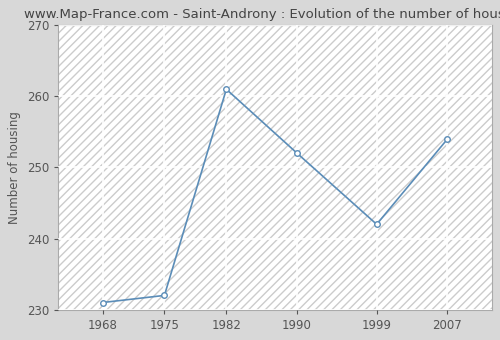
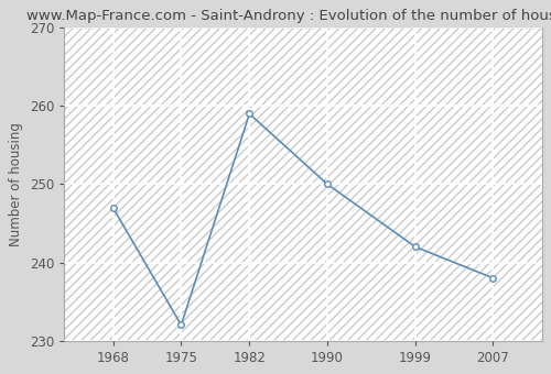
1968: 231 -> 247
1982: 261 -> 259
1990: 252 -> 250
2007: 254 -> 238
